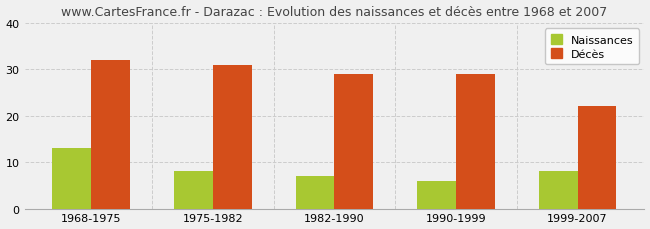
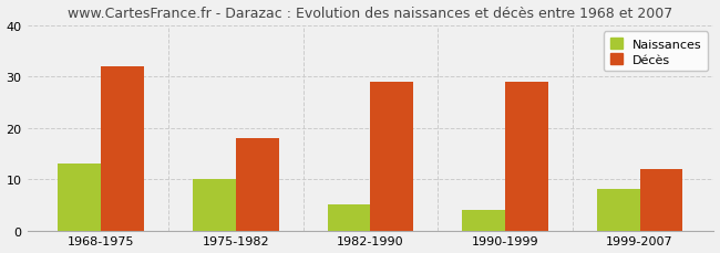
Naissances/1975-1982: 8 -> 10
Décès/1975-1982: 31 -> 18
Naissances/1982-1990: 7 -> 5
Naissances/1990-1999: 6 -> 4
Décès/1999-2007: 22 -> 12
